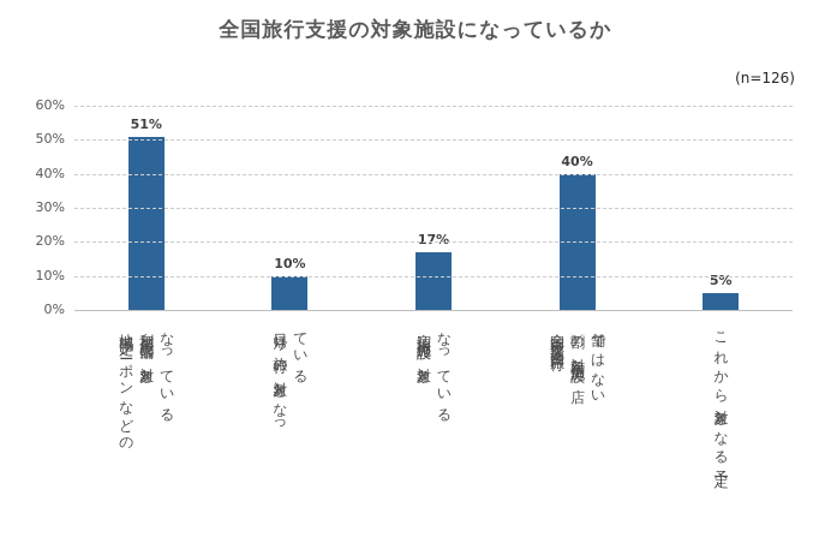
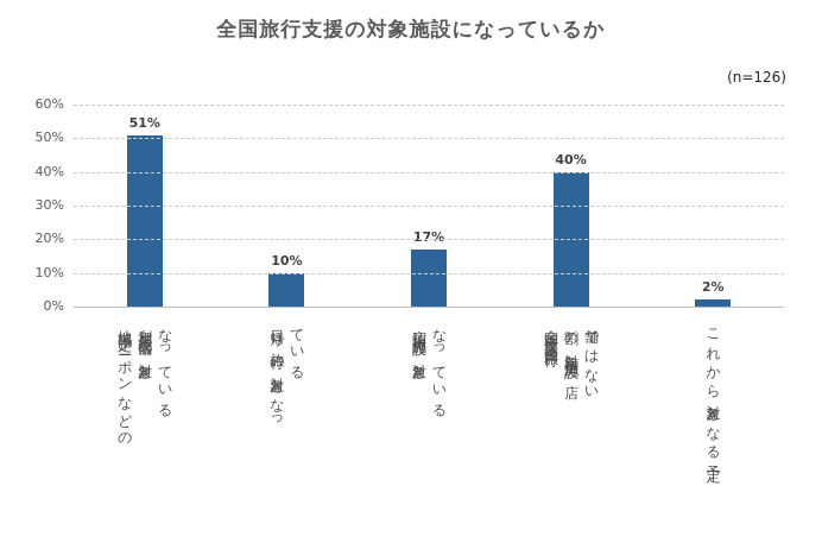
これから対象となる予定: 5% -> 2%
